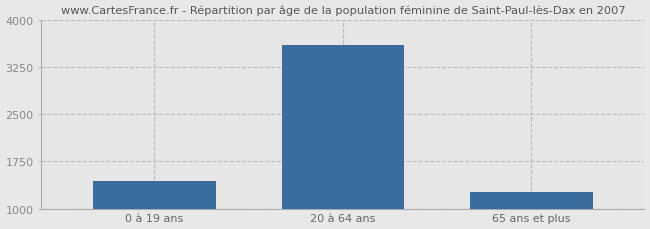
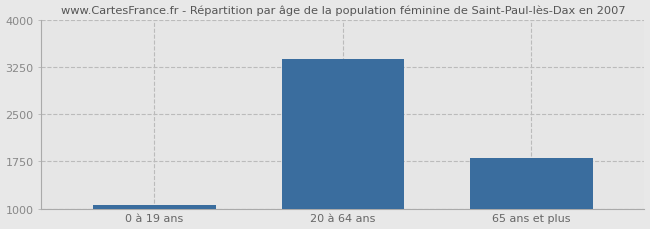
0 à 19 ans: 1440 -> 1060
20 à 64 ans: 3600 -> 3380
65 ans et plus: 1260 -> 1800
